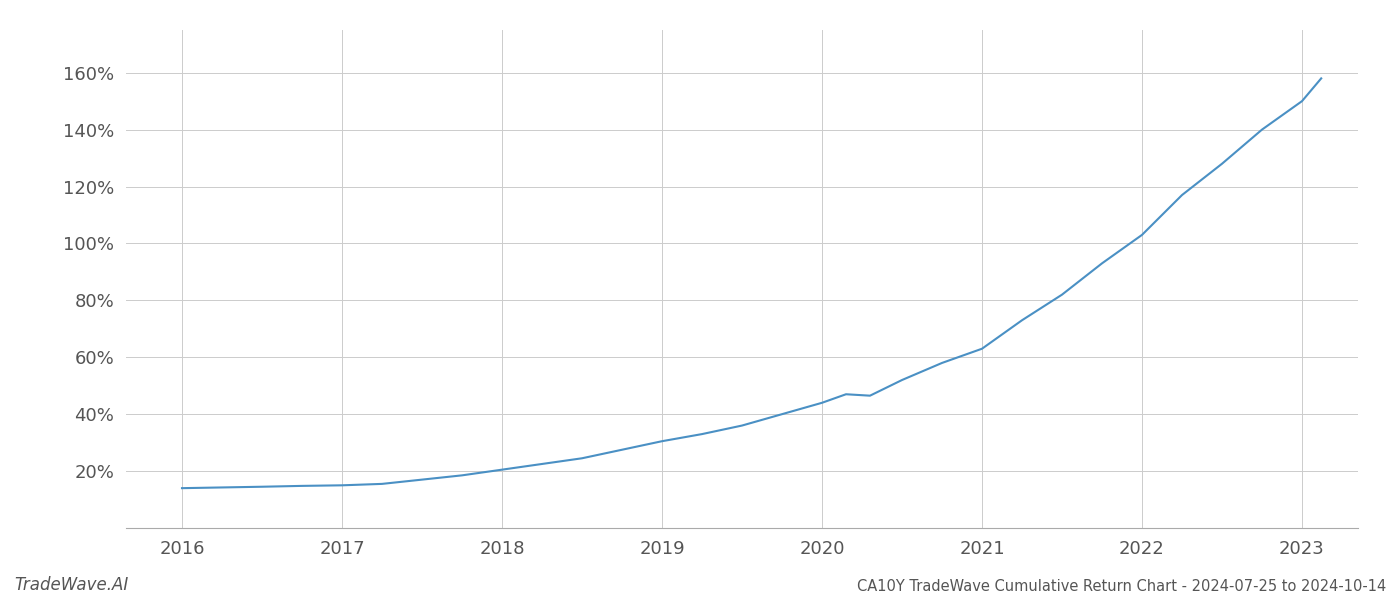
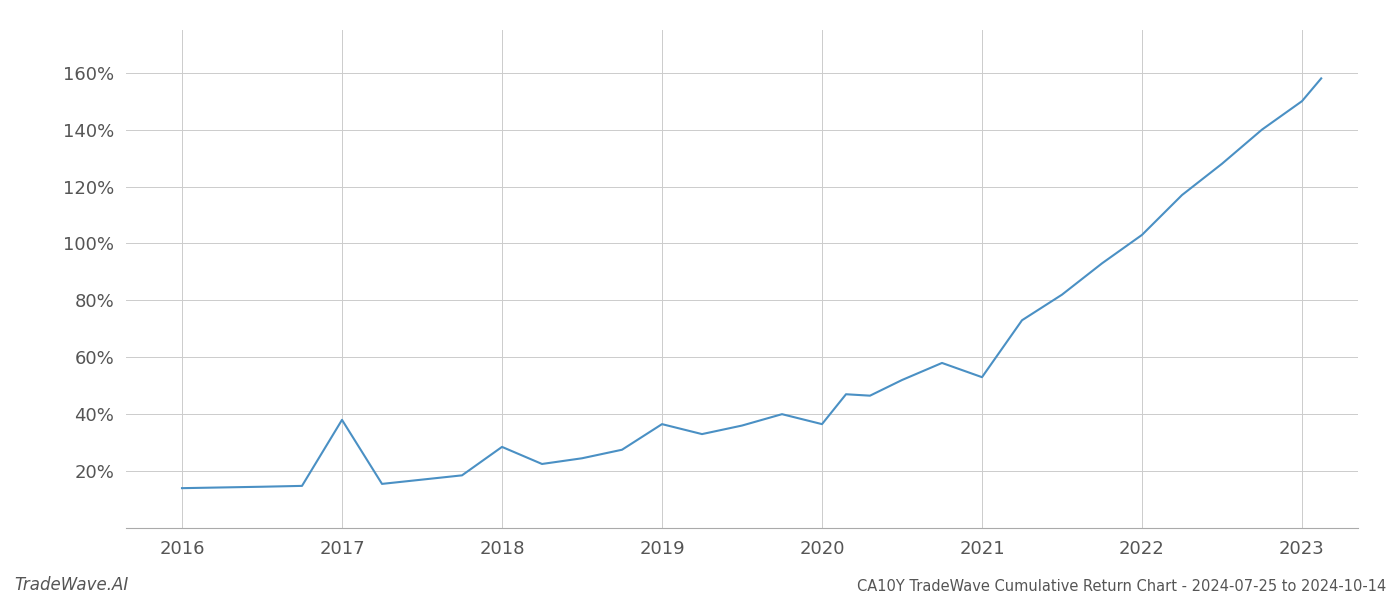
2017: 15.0% -> 38.0%
2018: 20.5% -> 28.5%
2019: 30.5% -> 36.5%
2020: 44.0% -> 36.5%
2021: 63.0% -> 53.0%
